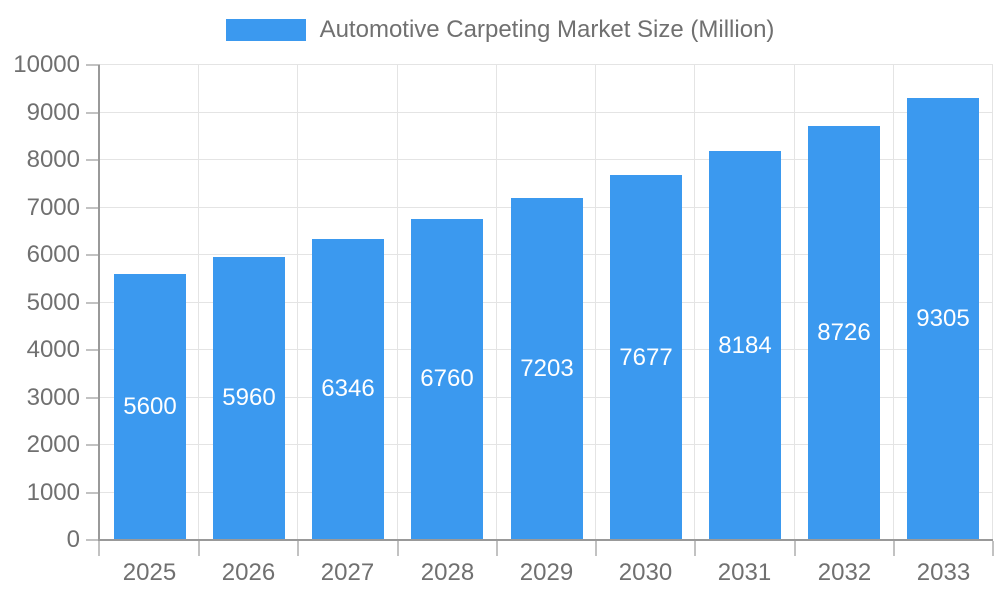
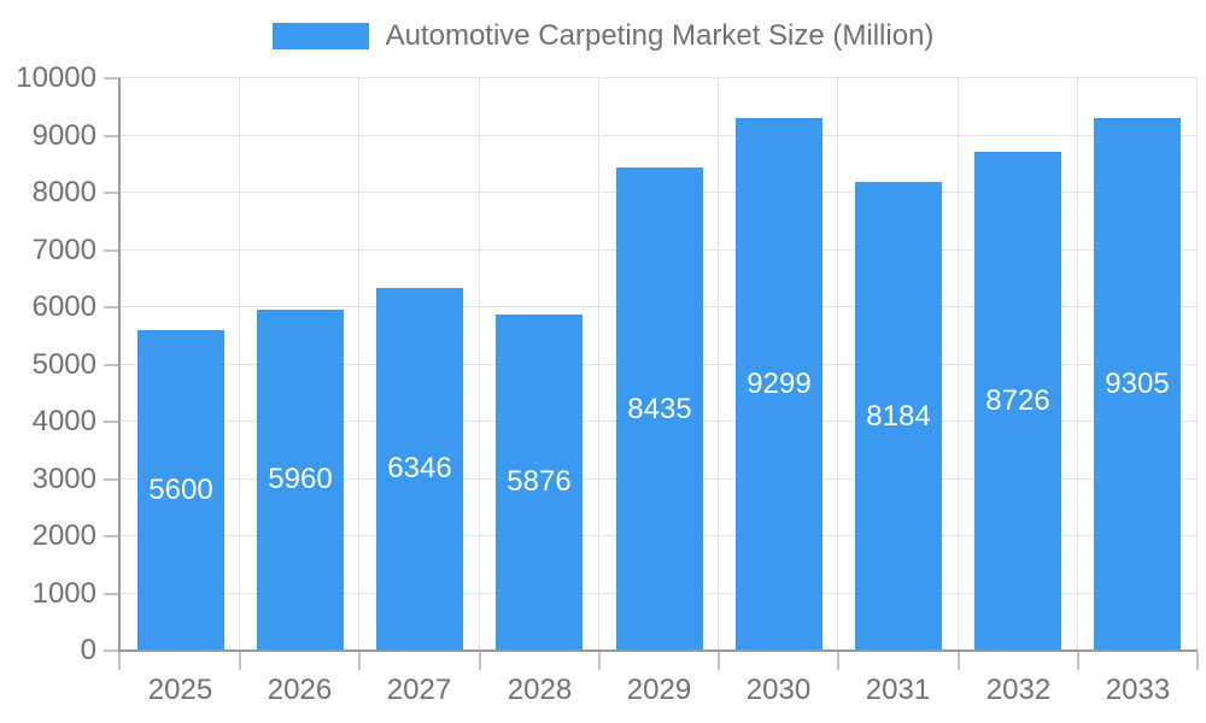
2028: 6760 -> 5876
2029: 7203 -> 8435
2030: 7677 -> 9299
